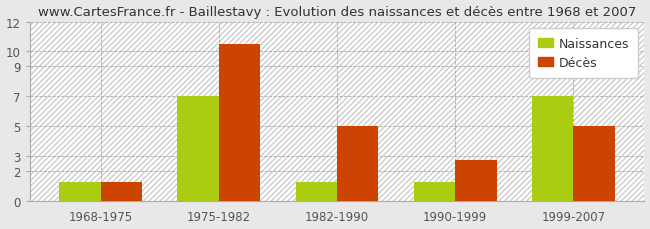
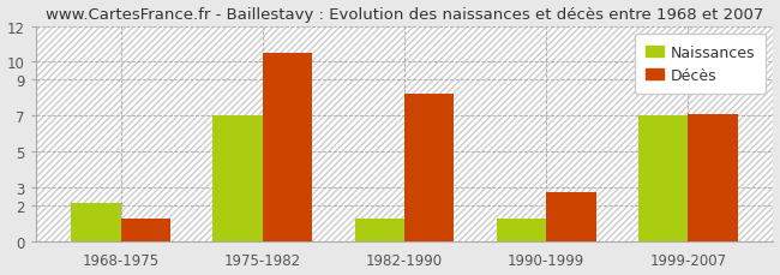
Naissances/1968-1975: 1.2 -> 2.1
Décès/1982-1990: 5.0 -> 8.2
Décès/1999-2007: 5.0 -> 7.1
